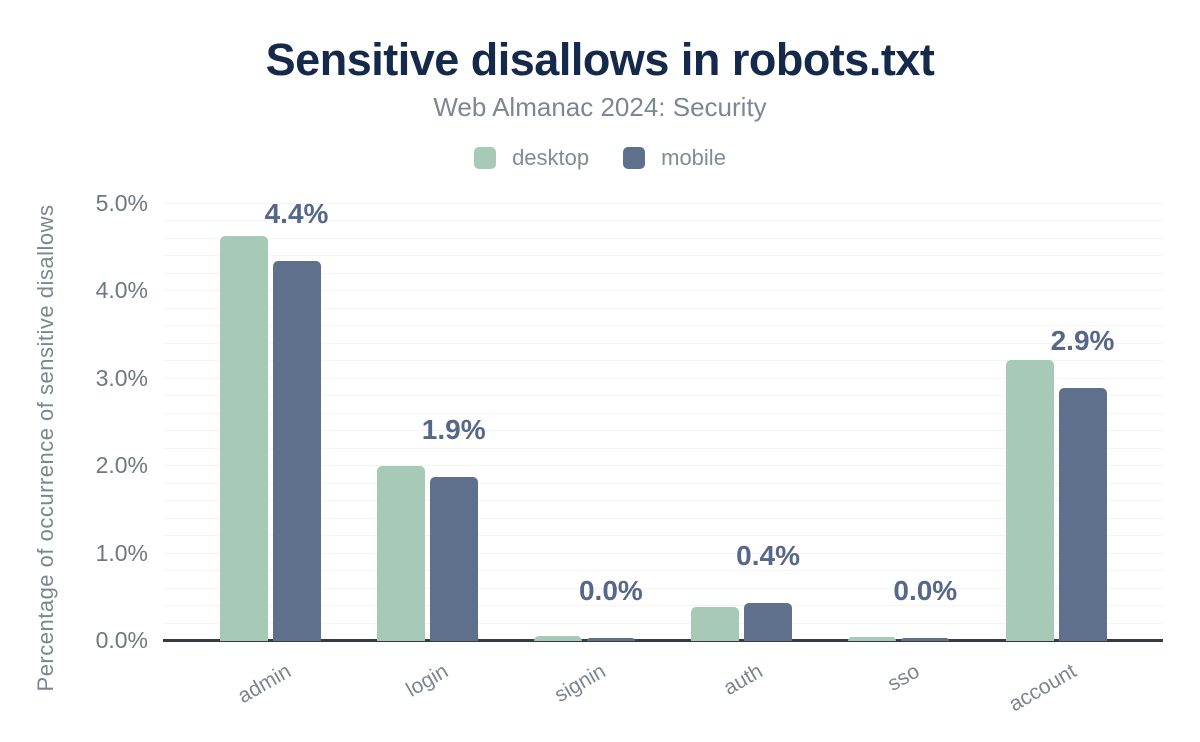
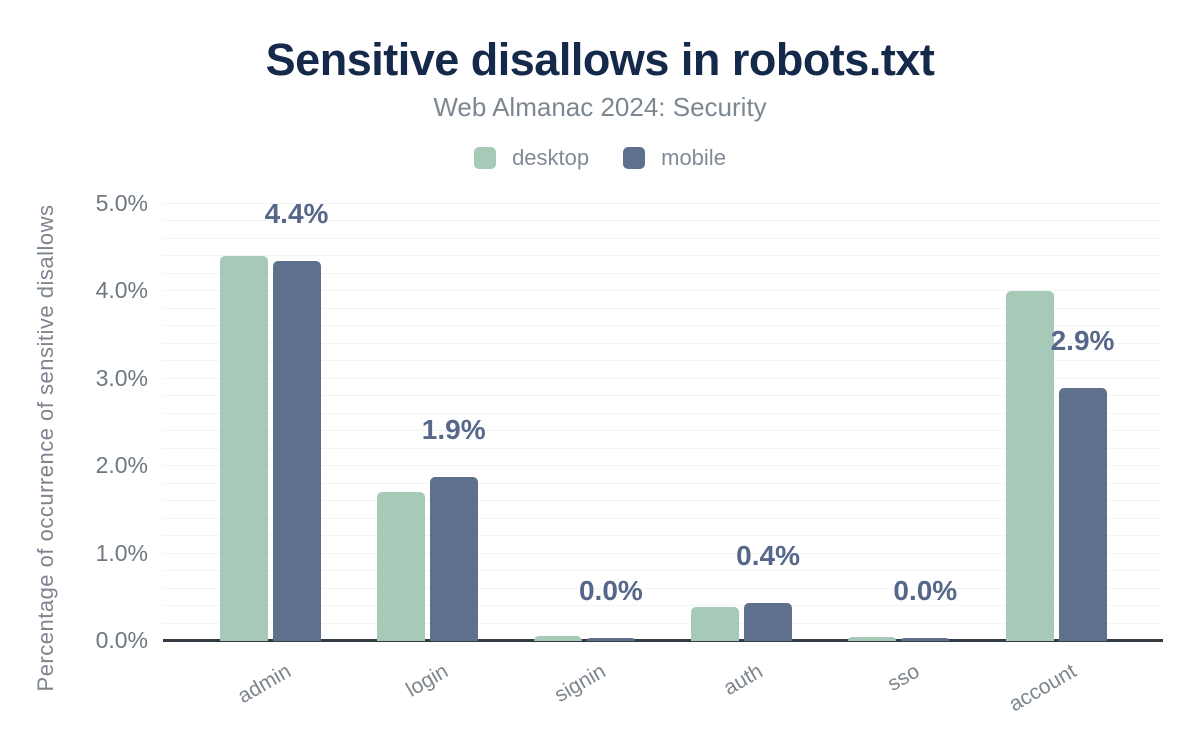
desktop/admin: 4.6% -> 4.4%
desktop/login: 2.0% -> 1.7%
desktop/account: 3.2% -> 4.0%
